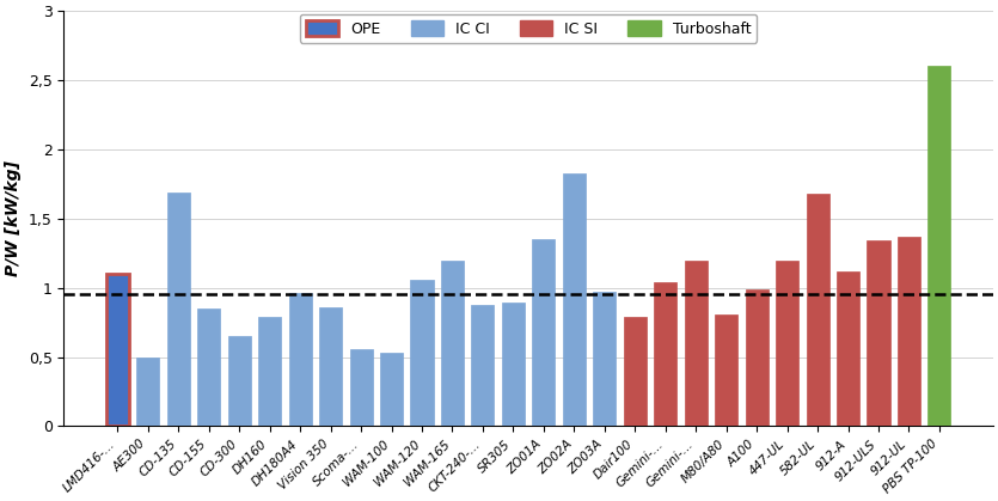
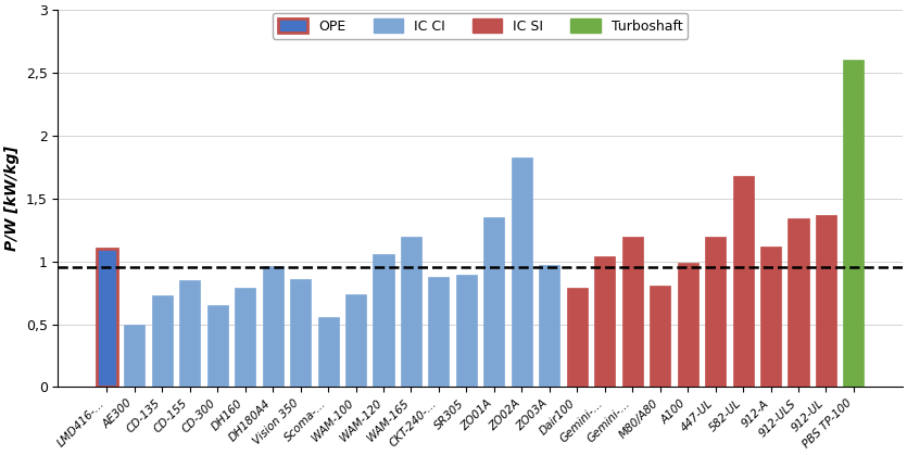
CD-135: 1,69 -> 0,73
WAM-100: 0,53 -> 0,74
